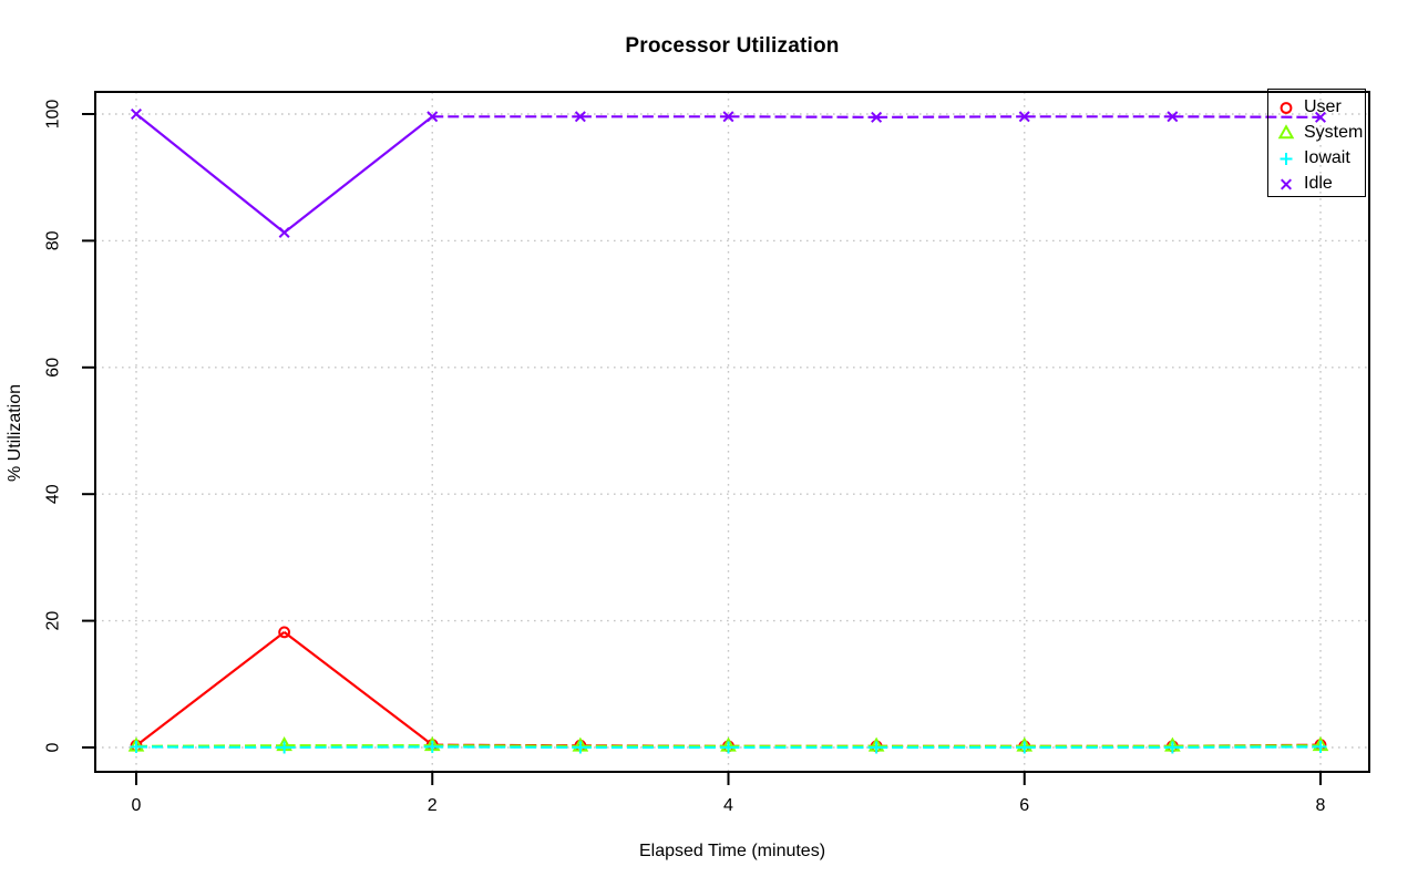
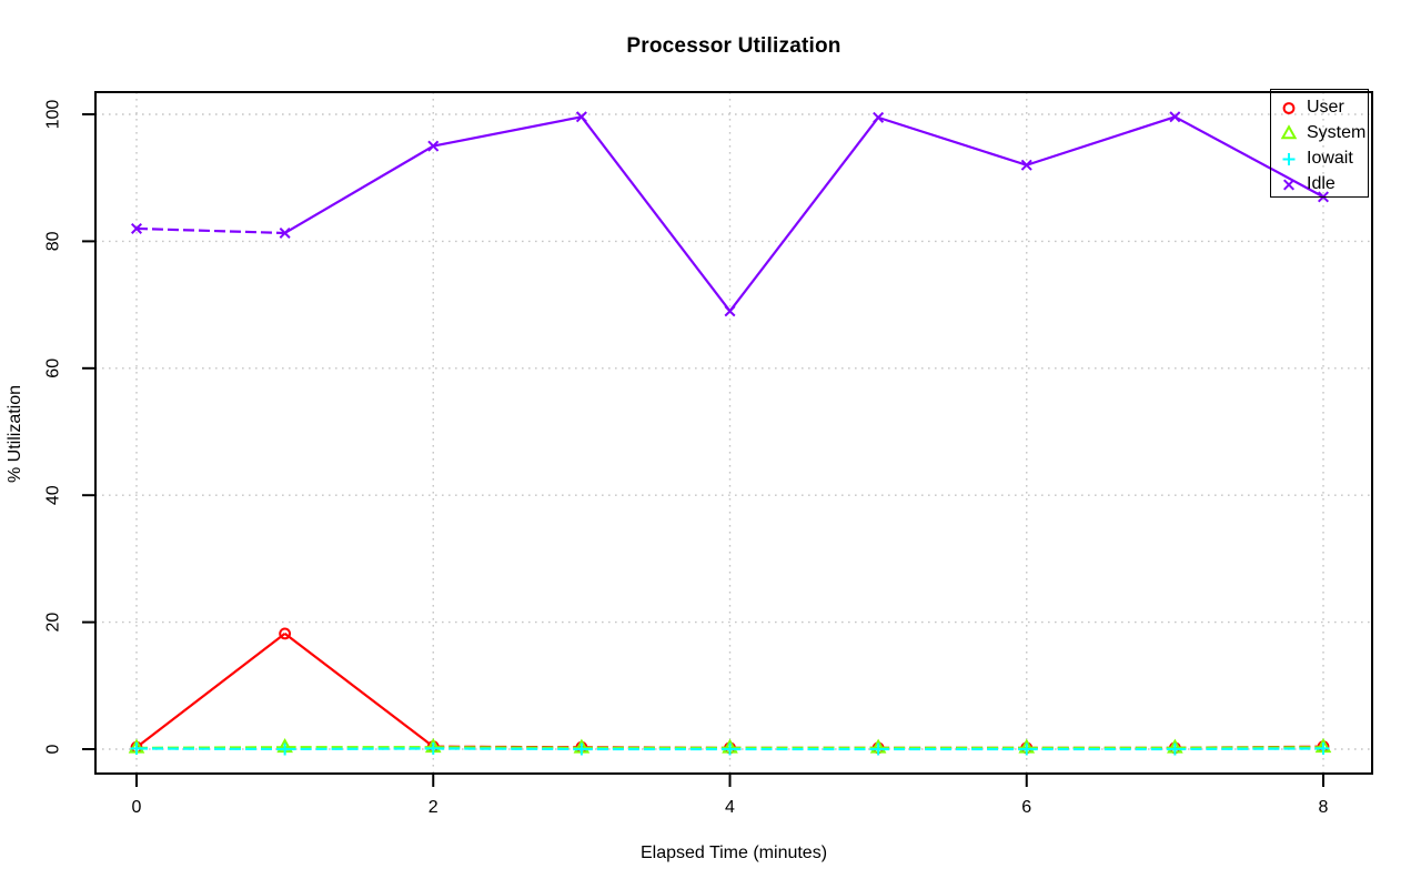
Idle/0: 100 -> 82
Idle/2: 100 -> 95
Idle/4: 100 -> 69
Idle/6: 100 -> 92
Idle/8: 100 -> 87
